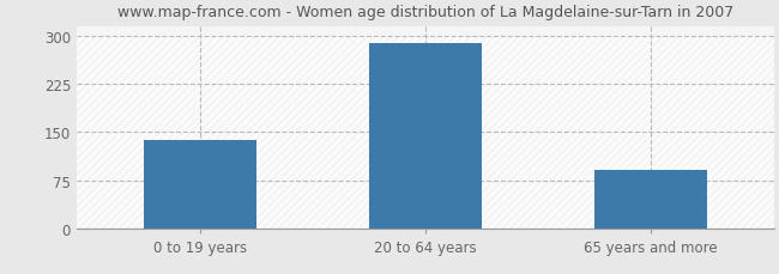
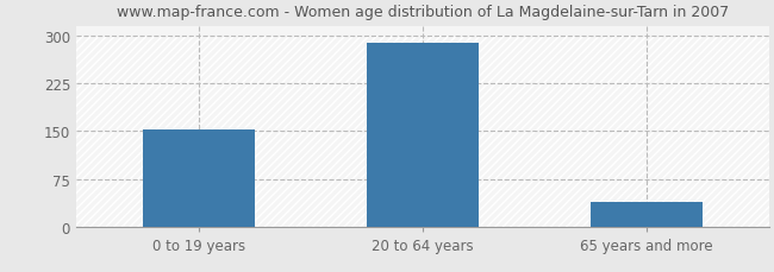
0 to 19 years: 138 -> 153
65 years and more: 92 -> 40
